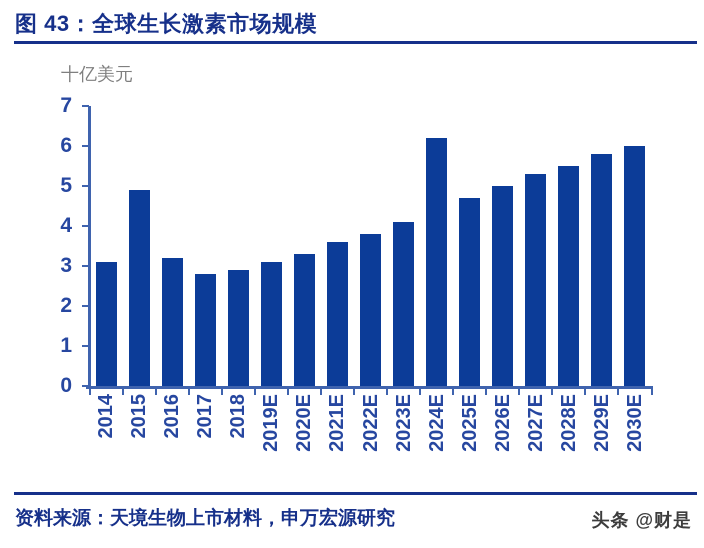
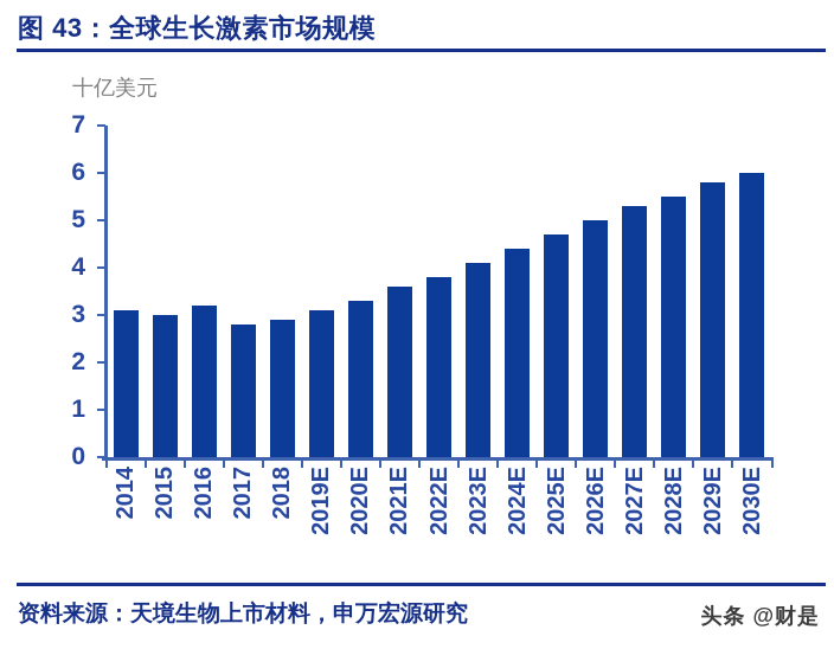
2015: 4.9 -> 3.0
2024E: 6.2 -> 4.4
